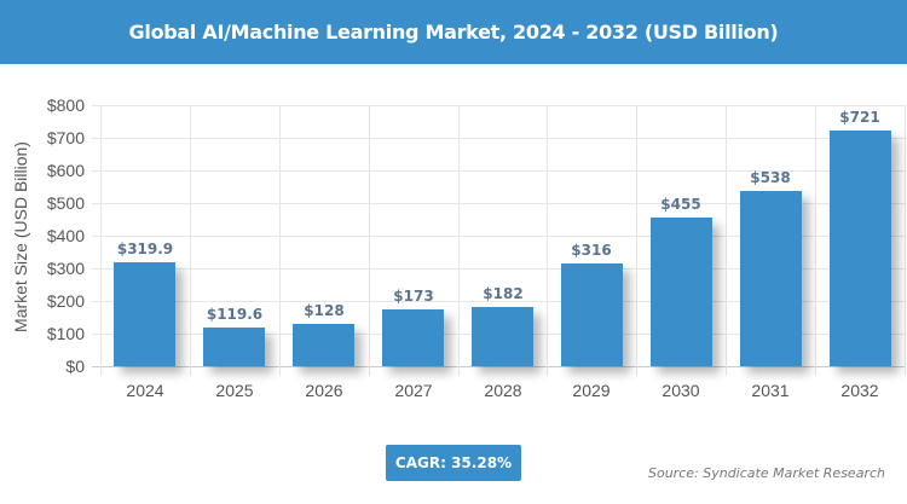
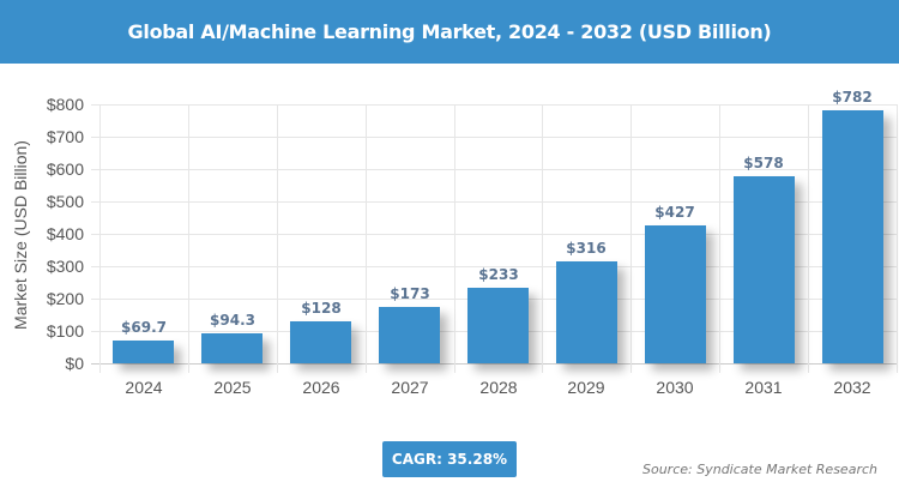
2024: $319.9 -> $69.7
2025: $119.6 -> $94.3
2028: $182 -> $233
2030: $455 -> $427
2031: $538 -> $578
2032: $721 -> $782
